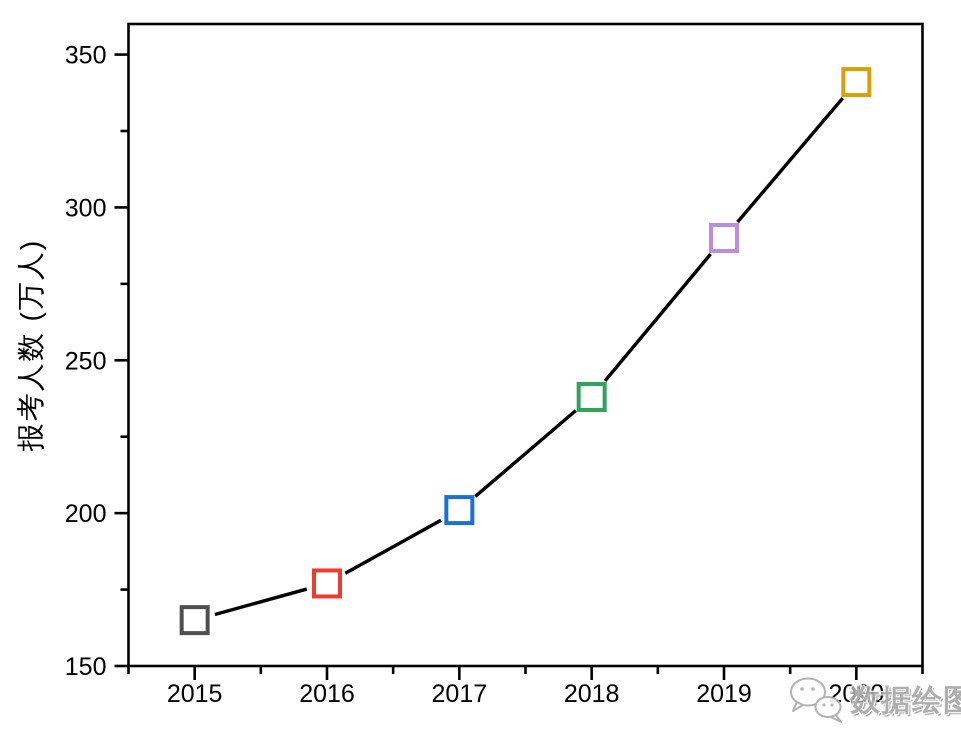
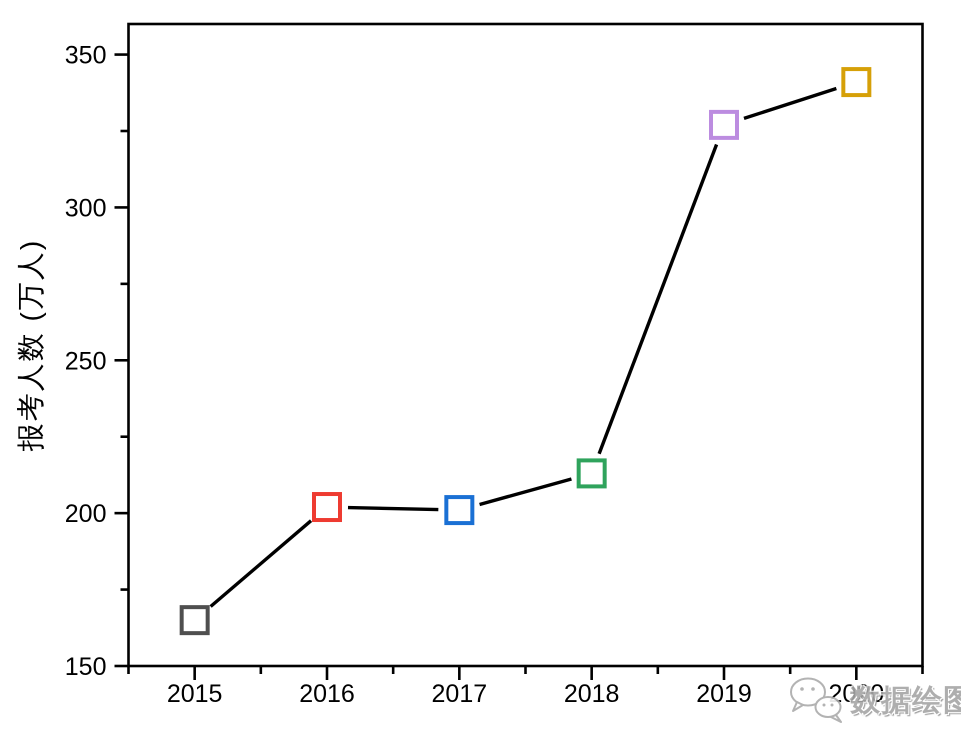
2016: 177 -> 202
2018: 238 -> 213
2019: 290 -> 327
